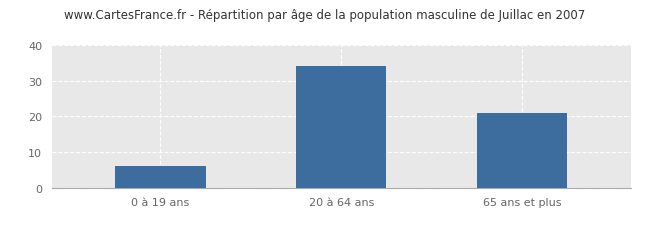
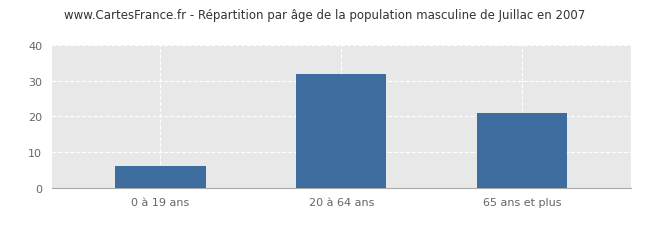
20 à 64 ans: 34 -> 32
